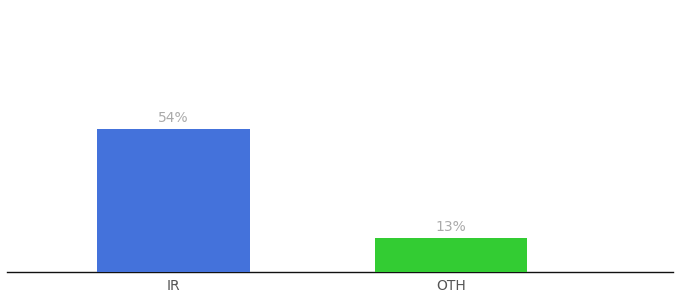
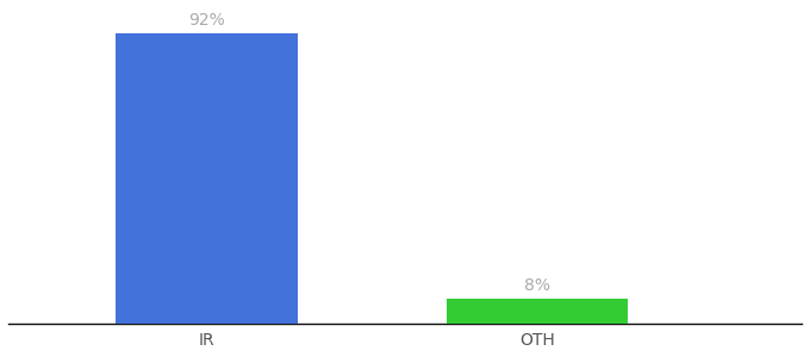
IR: 54% -> 92%
OTH: 13% -> 8%
